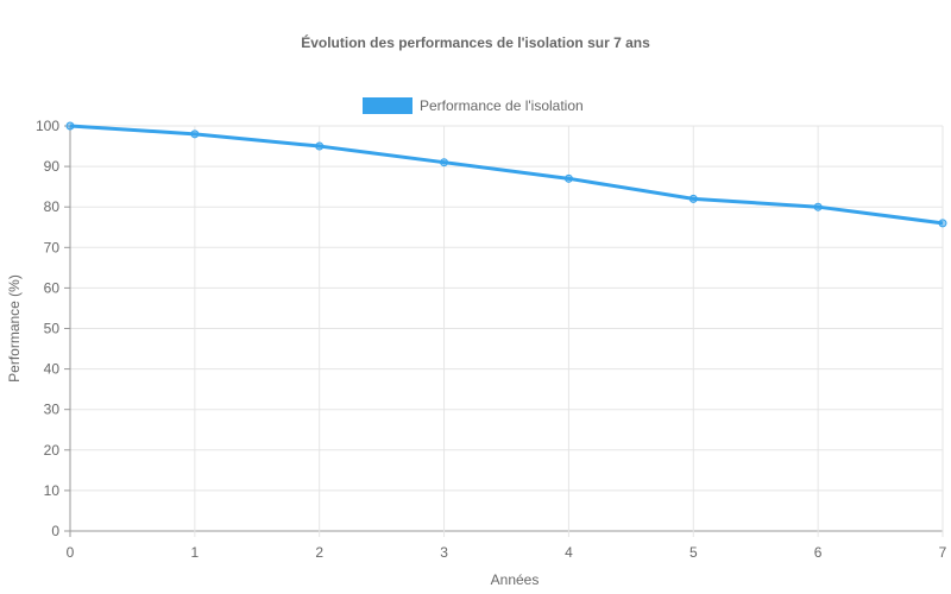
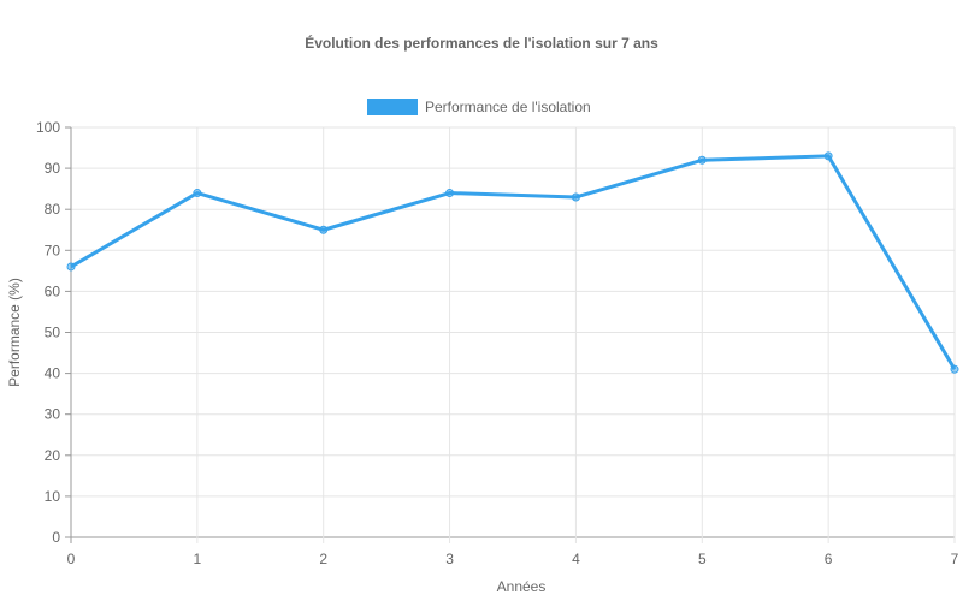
0: 100 -> 66
1: 98 -> 84
2: 95 -> 75
3: 91 -> 84
4: 87 -> 83
5: 82 -> 92
6: 80 -> 93
7: 76 -> 41
